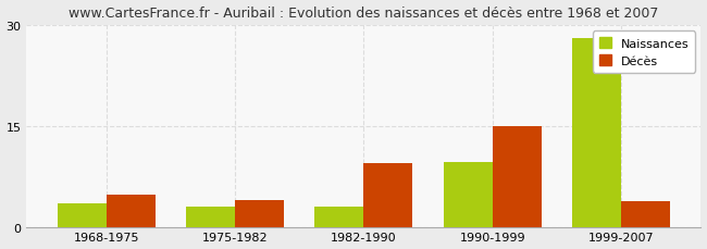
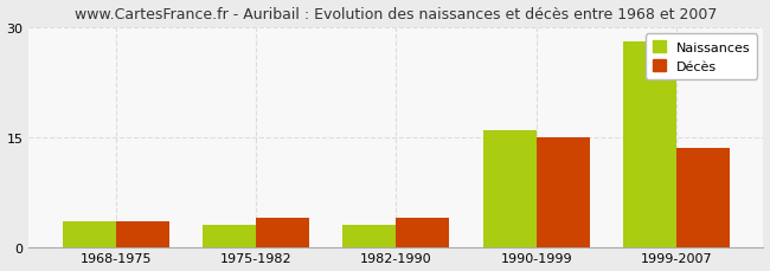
Décès/1968-1975: 4.8 -> 3.5
Décès/1982-1990: 9.4 -> 4.0
Naissances/1990-1999: 9.6 -> 16.0
Décès/1999-2007: 3.8 -> 13.5
